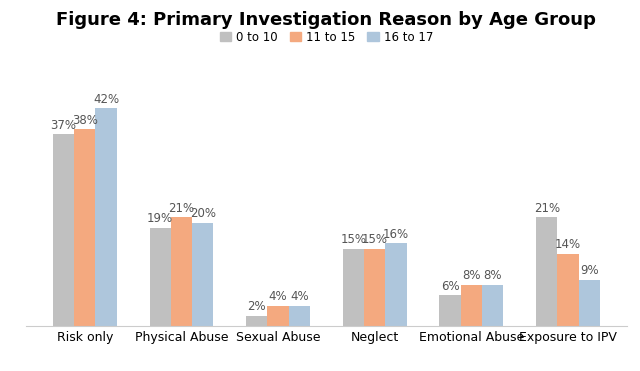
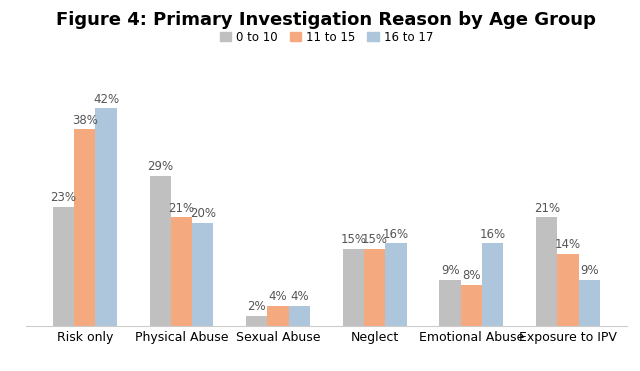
0 to 10/Risk only: 37% -> 23%
0 to 10/Physical Abuse: 19% -> 29%
0 to 10/Emotional Abuse: 6% -> 9%
16 to 17/Emotional Abuse: 8% -> 16%
